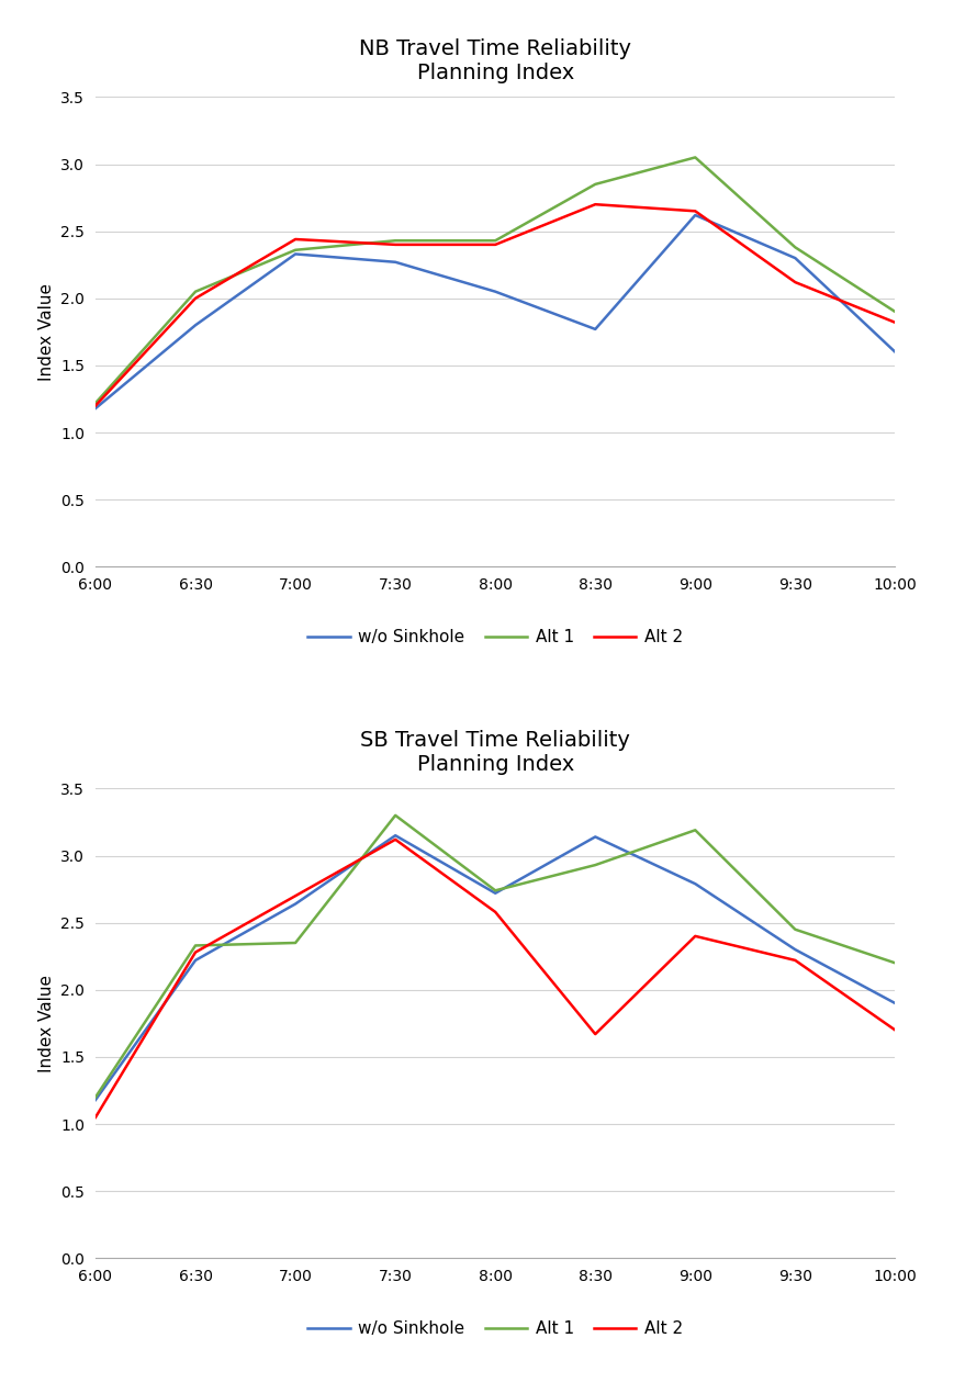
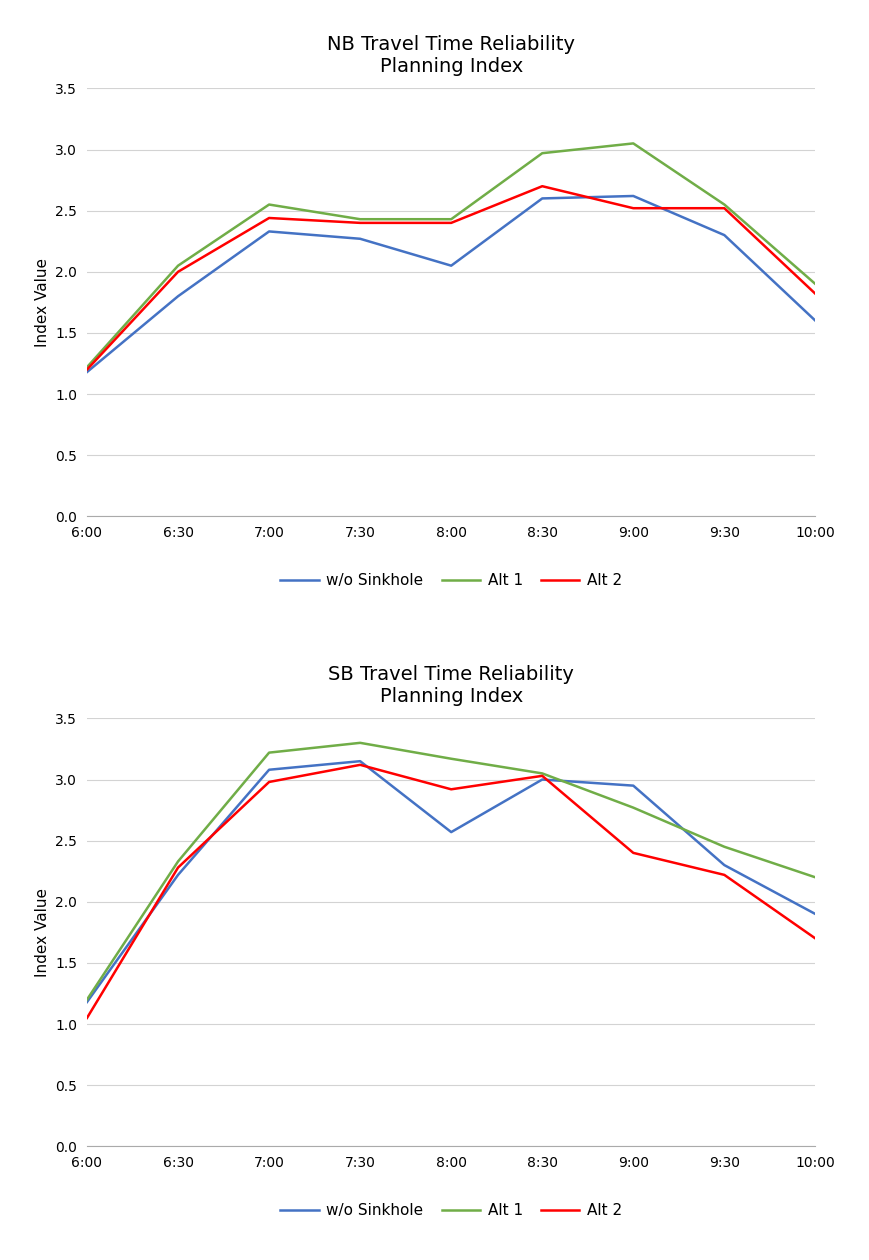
NB Travel Time Reliability Planning Index/Alt 1/7:00: 2.36 -> 2.55
NB Travel Time Reliability Planning Index/w/o Sinkhole/8:30: 1.77 -> 2.60
NB Travel Time Reliability Planning Index/Alt 1/8:30: 2.85 -> 2.97
NB Travel Time Reliability Planning Index/Alt 2/9:00: 2.65 -> 2.52
NB Travel Time Reliability Planning Index/Alt 1/9:30: 2.38 -> 2.55
NB Travel Time Reliability Planning Index/Alt 2/9:30: 2.12 -> 2.52
SB Travel Time Reliability Planning Index/w/o Sinkhole/7:00: 2.64 -> 3.08
SB Travel Time Reliability Planning Index/Alt 1/7:00: 2.35 -> 3.22
SB Travel Time Reliability Planning Index/Alt 2/7:00: 2.70 -> 2.98
SB Travel Time Reliability Planning Index/w/o Sinkhole/8:00: 2.72 -> 2.57
SB Travel Time Reliability Planning Index/Alt 1/8:00: 2.74 -> 3.17
SB Travel Time Reliability Planning Index/Alt 2/8:00: 2.58 -> 2.92
SB Travel Time Reliability Planning Index/w/o Sinkhole/8:30: 3.14 -> 3.00
SB Travel Time Reliability Planning Index/Alt 1/8:30: 2.93 -> 3.05
SB Travel Time Reliability Planning Index/Alt 2/8:30: 1.67 -> 3.03
SB Travel Time Reliability Planning Index/w/o Sinkhole/9:00: 2.79 -> 2.95
SB Travel Time Reliability Planning Index/Alt 1/9:00: 3.19 -> 2.77
